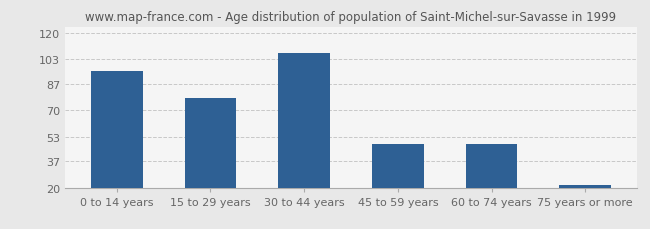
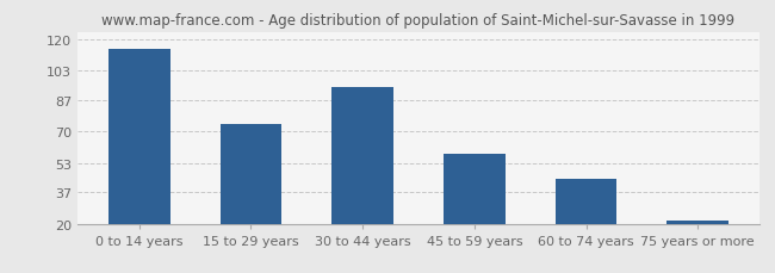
0 to 14 years: 95 -> 115
15 to 29 years: 78 -> 74
30 to 44 years: 107 -> 94
45 to 59 years: 48 -> 58
60 to 74 years: 48 -> 44
